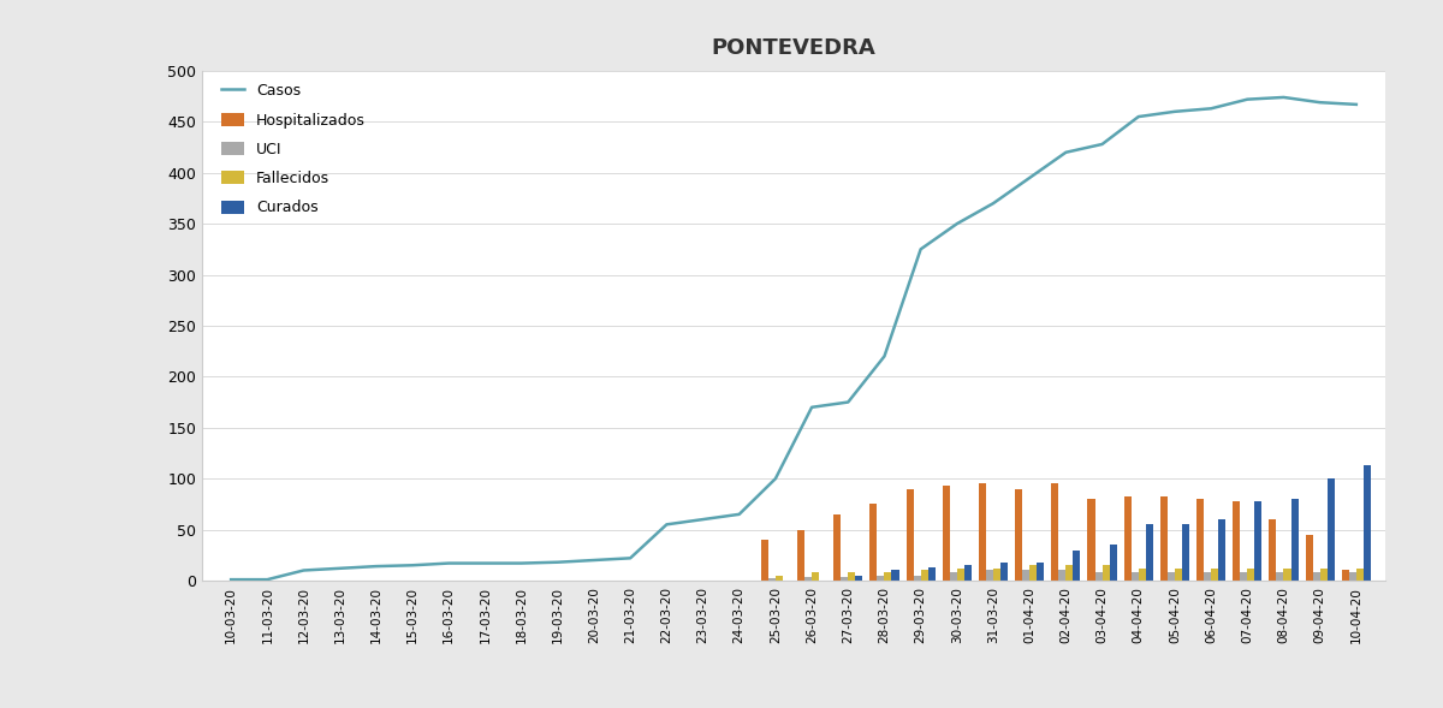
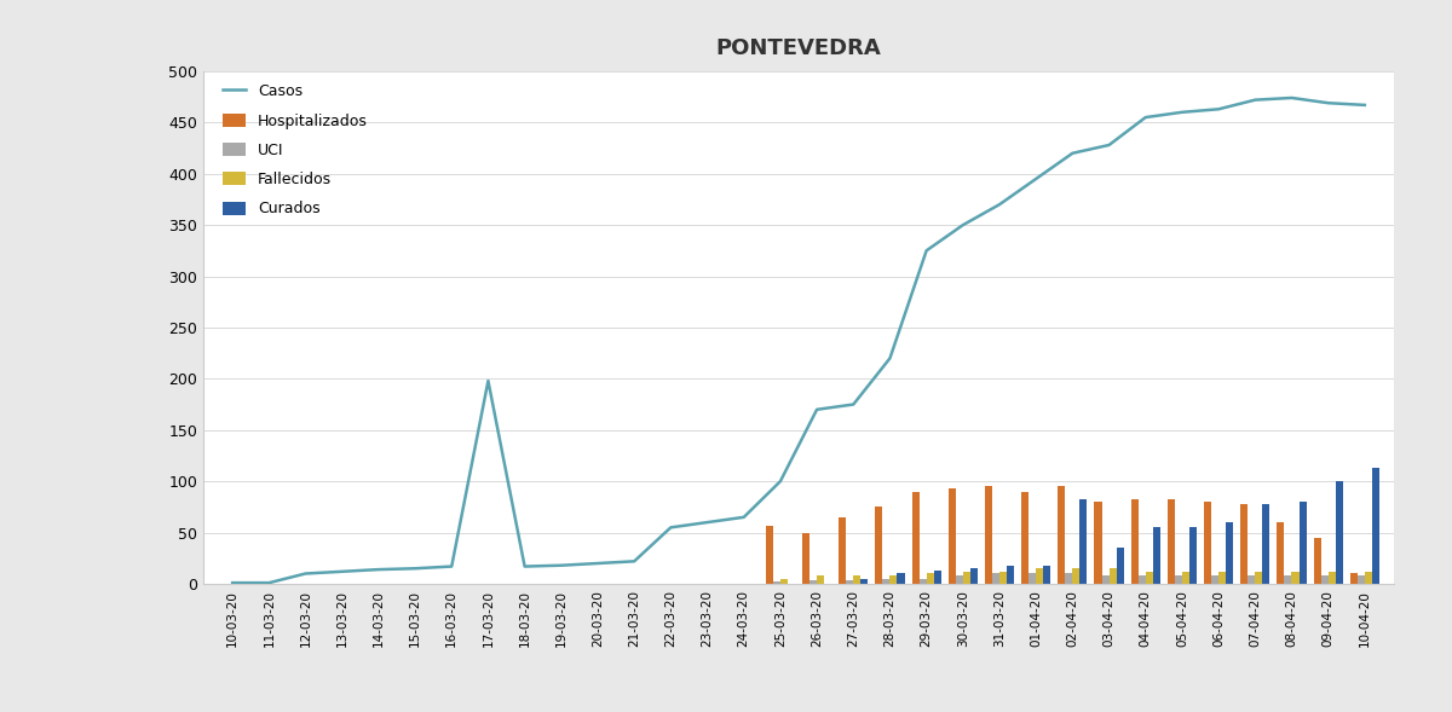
Casos/17-03-20: 17 -> 198
Hospitalizados/25-03-20: 40 -> 56
Curados/02-04-20: 30 -> 82
